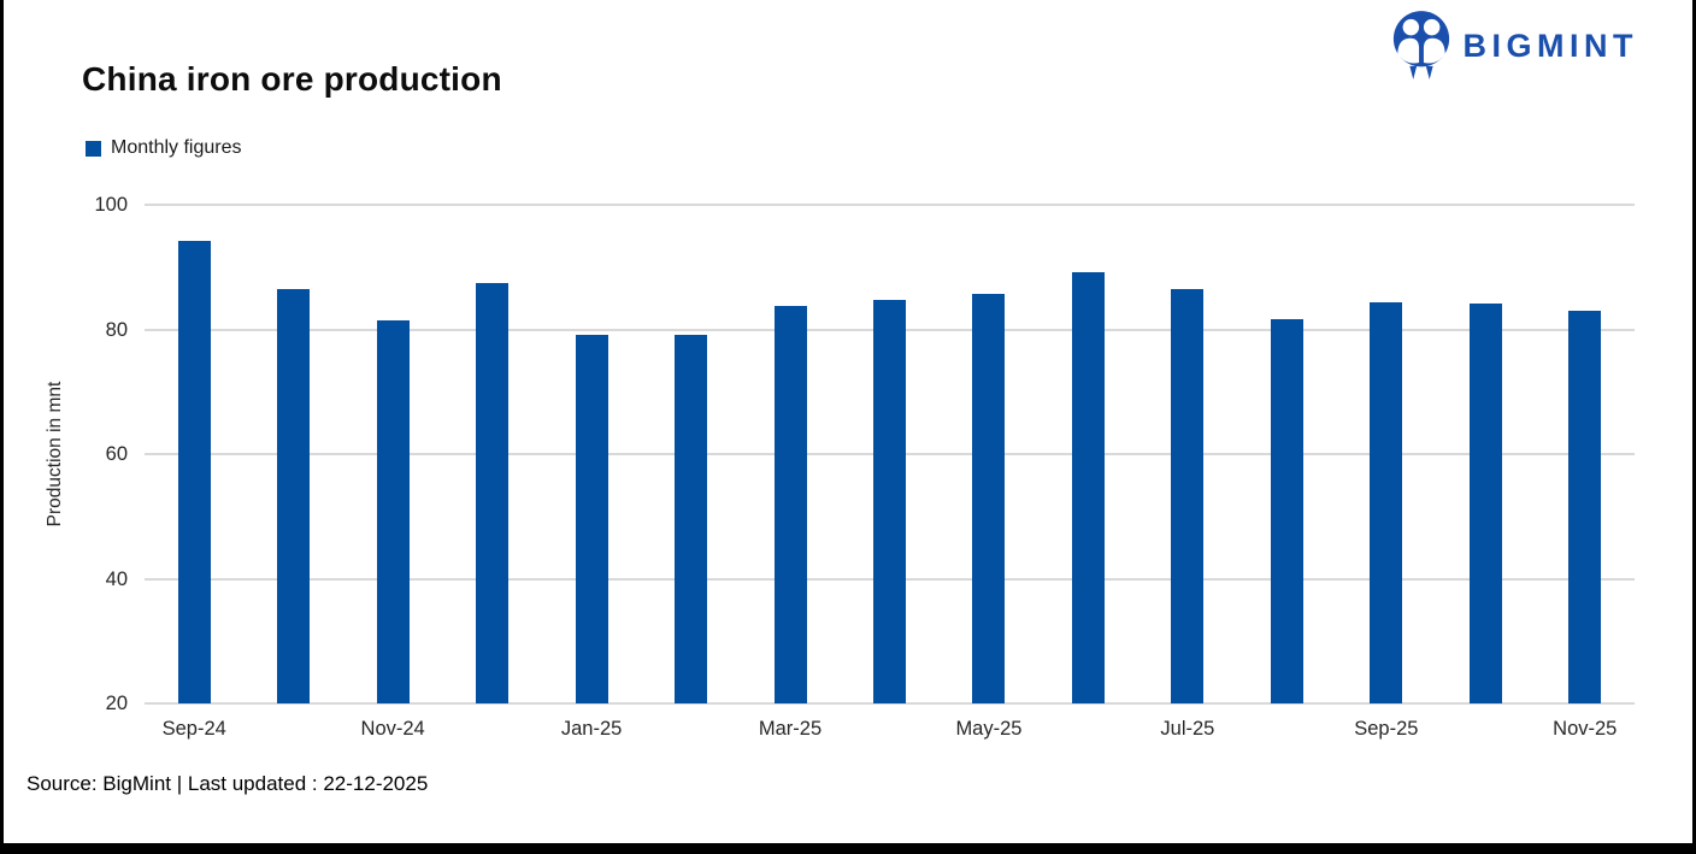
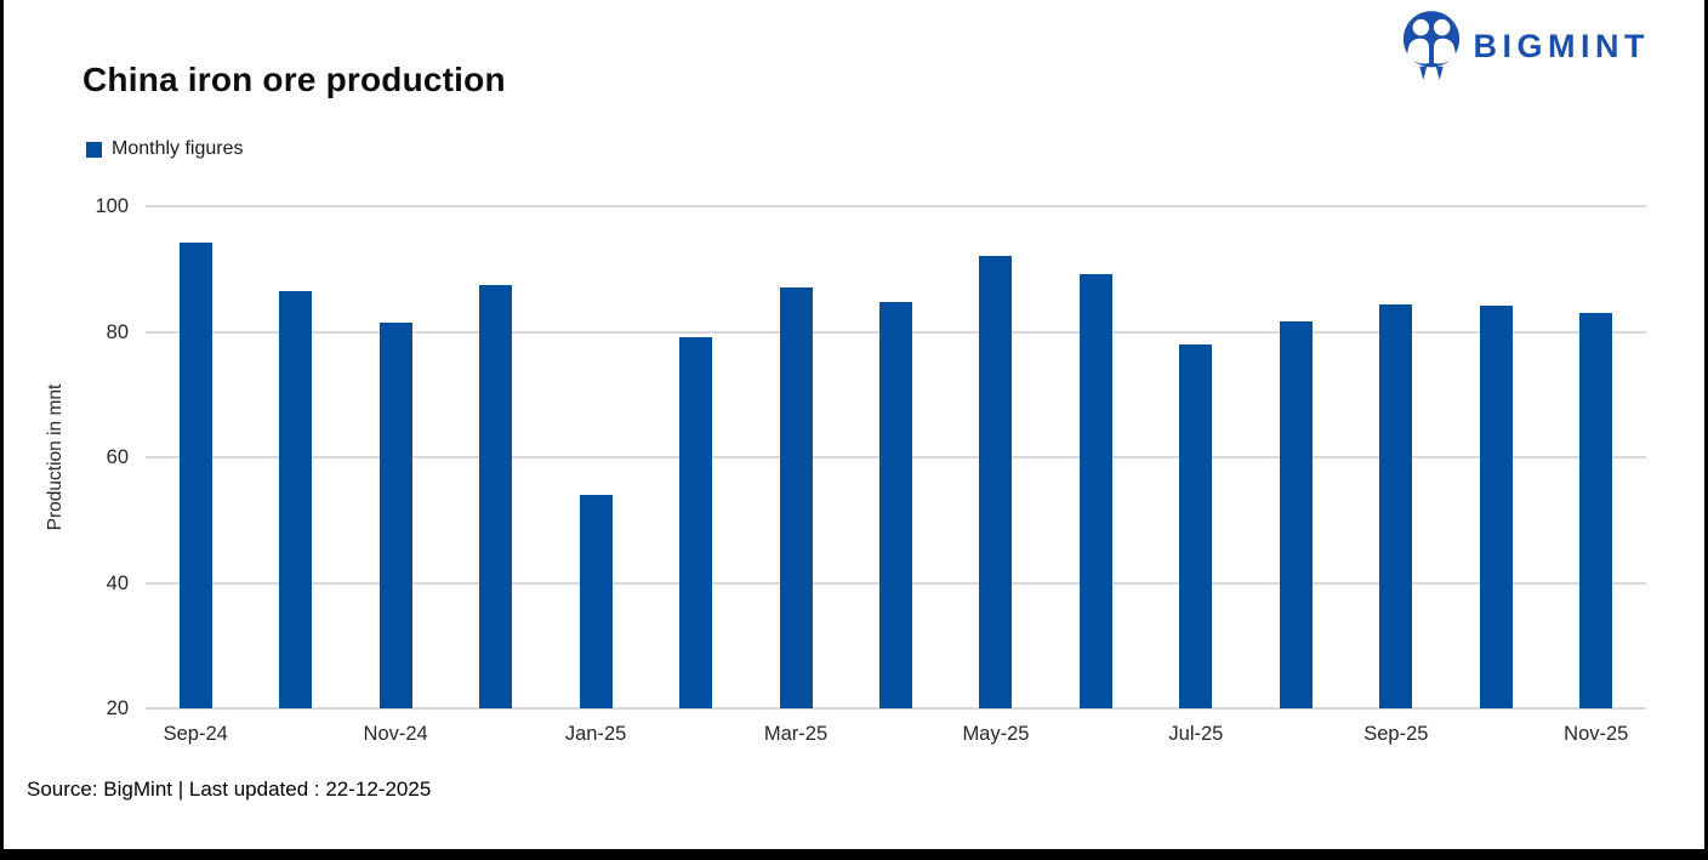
Jan-25: 79 -> 54
Mar-25: 84 -> 87
May-25: 86 -> 92
Jul-25: 86 -> 78
